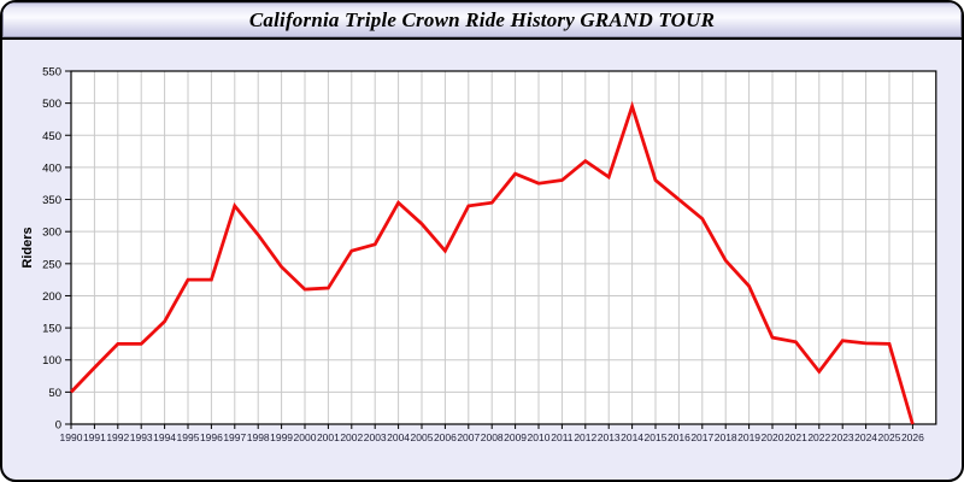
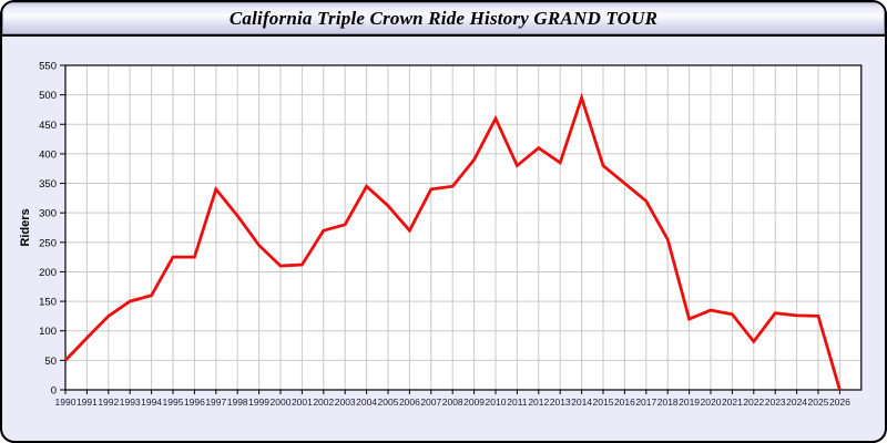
1993: 120 -> 150
2010: 380 -> 460
2019: 220 -> 120
